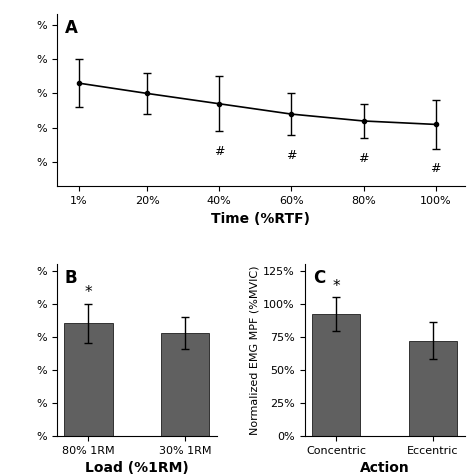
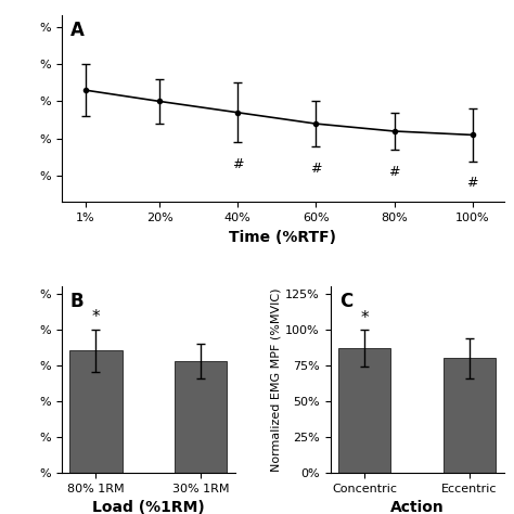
Concentric: 92% -> 87%
Eccentric: 72% -> 80%
